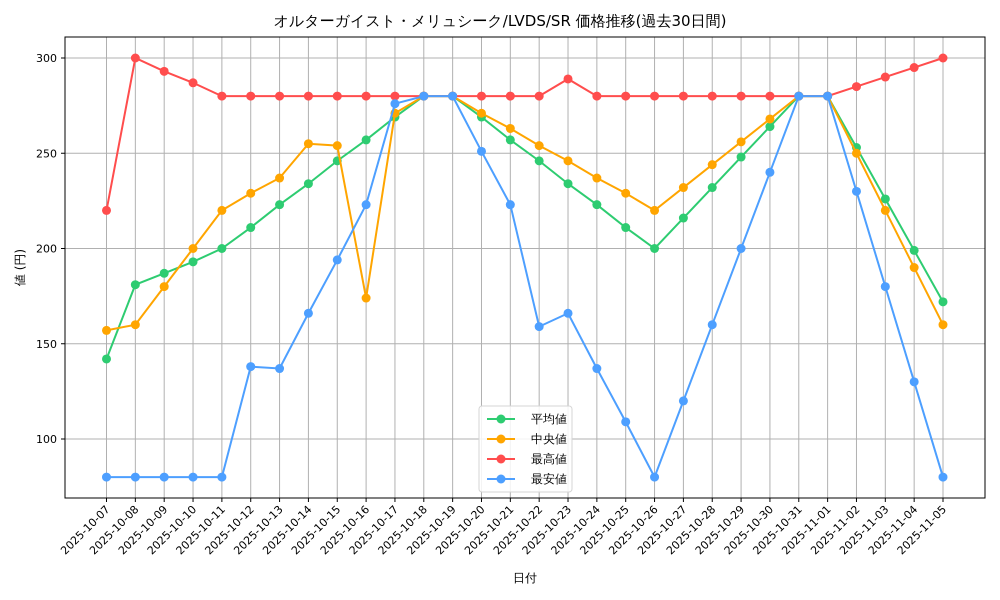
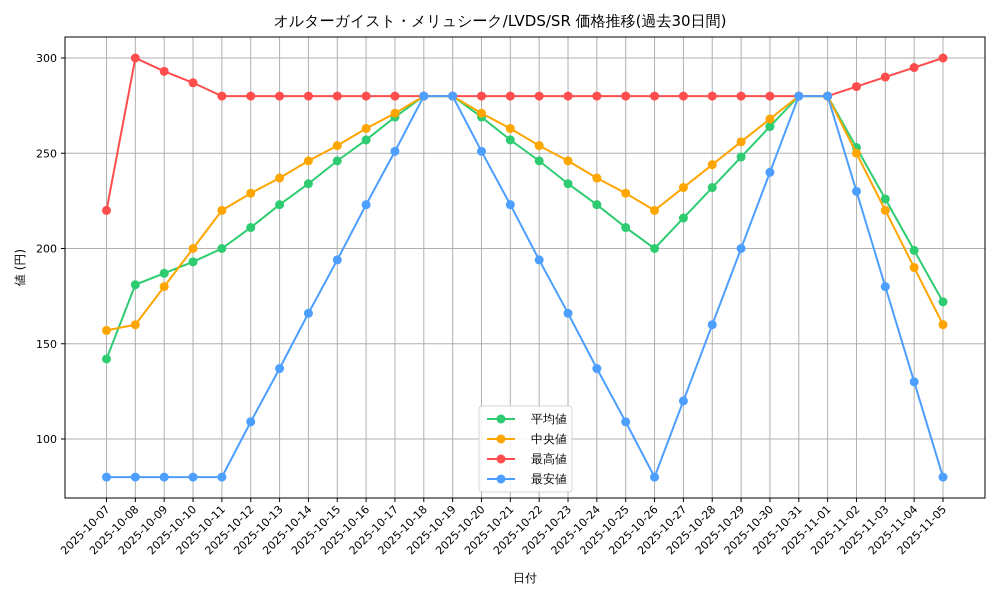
最安値/2025-10-12: 138 -> 109
中央値/2025-10-14: 255 -> 246
中央値/2025-10-16: 174 -> 263
最安値/2025-10-17: 276 -> 251
最安値/2025-10-22: 159 -> 194
最高値/2025-10-23: 289 -> 280
